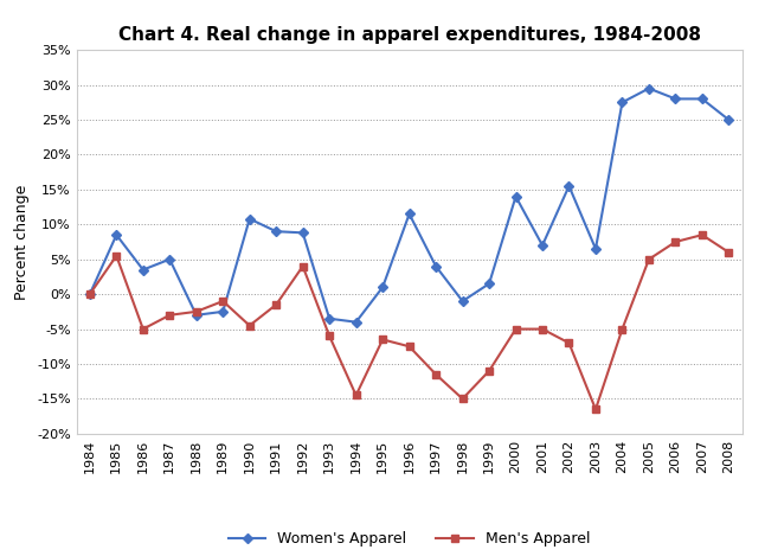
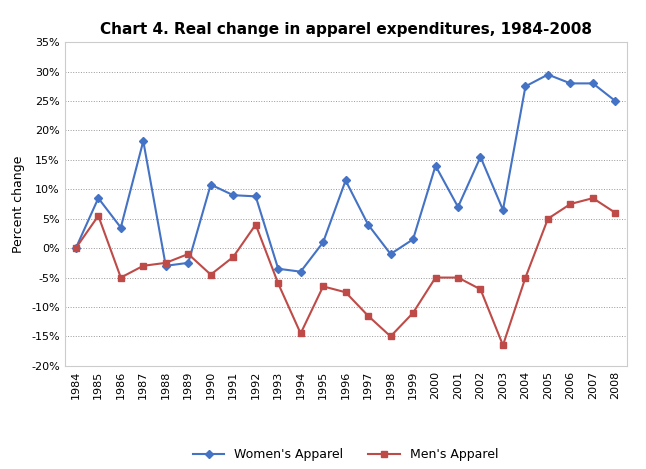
Women's Apparel/1987: 5.0% -> 18.2%
